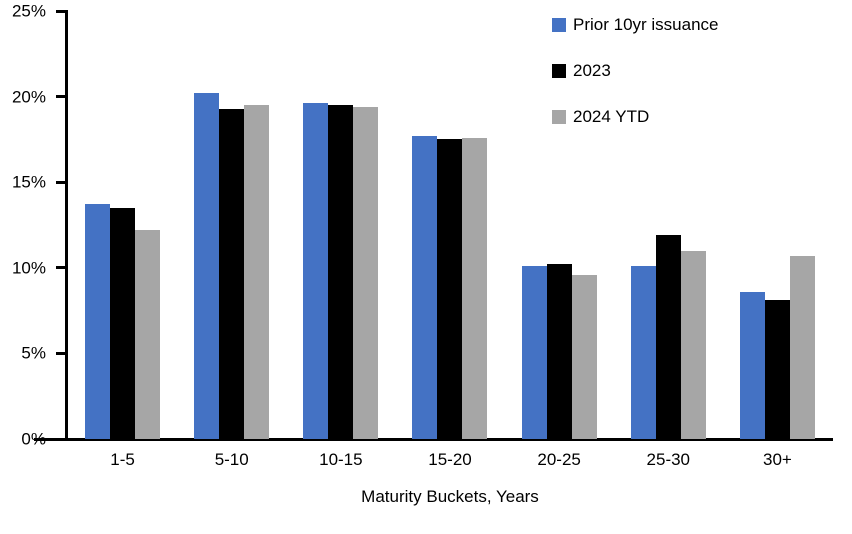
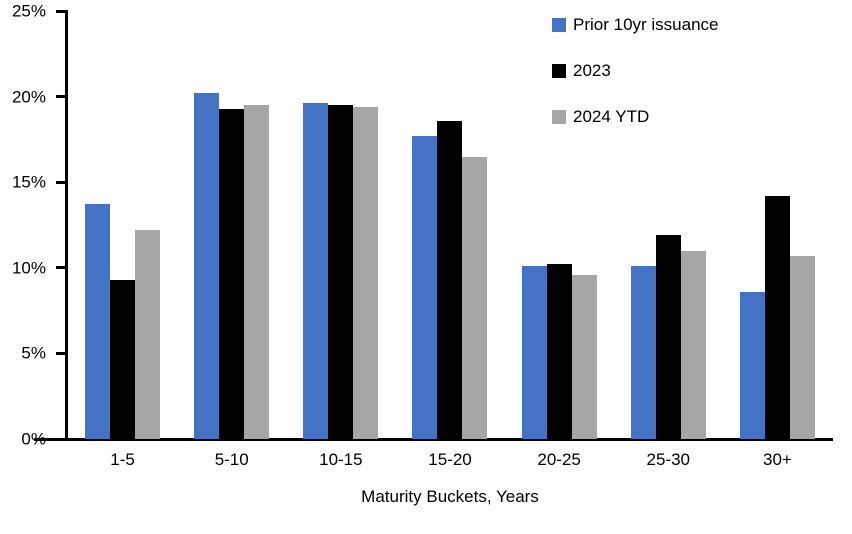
2023/1-5: 13.5% -> 9.3%
2023/15-20: 17.5% -> 18.6%
2024 YTD/15-20: 17.6% -> 16.5%
2023/30+: 8.1% -> 14.2%
